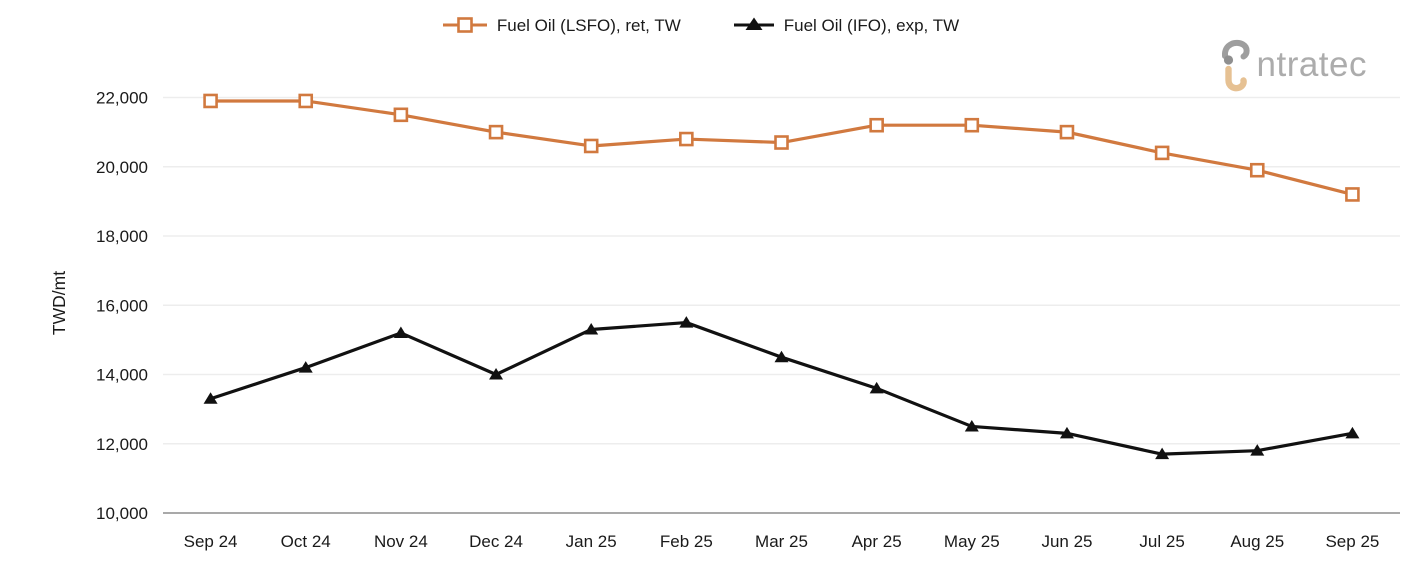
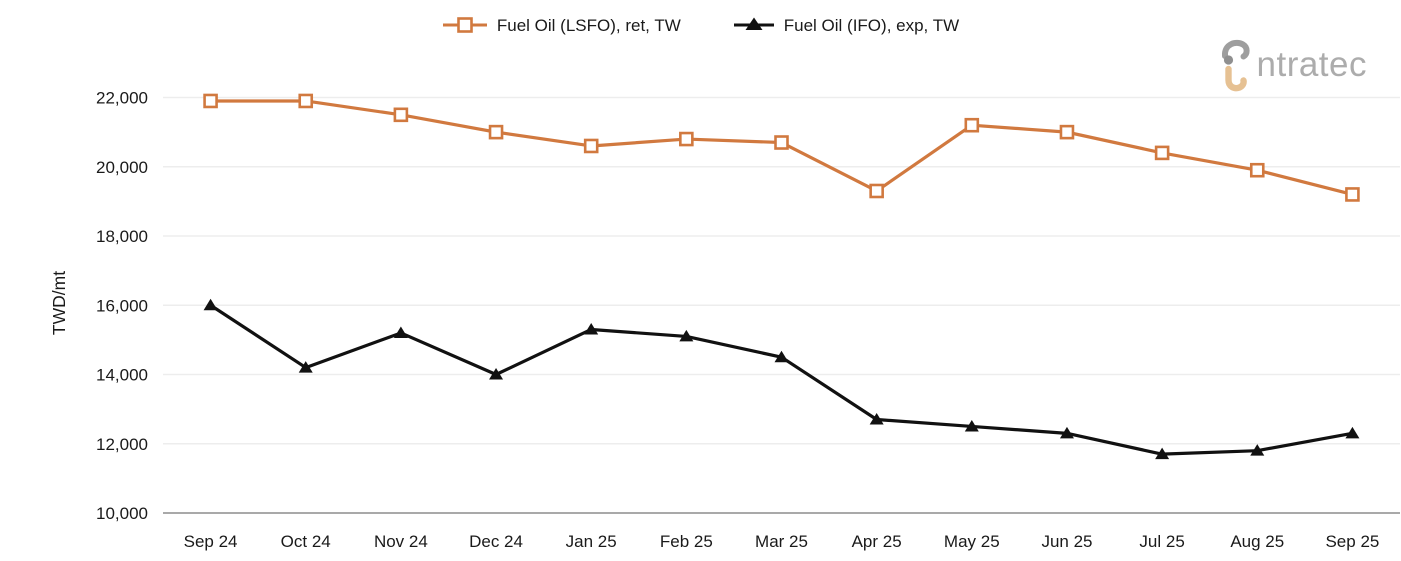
Fuel Oil (IFO), exp, TW/Sep 24: 13300 -> 16000
Fuel Oil (IFO), exp, TW/Feb 25: 15500 -> 15100
Fuel Oil (LSFO), ret, TW/Apr 25: 21200 -> 19300
Fuel Oil (IFO), exp, TW/Apr 25: 13600 -> 12700
